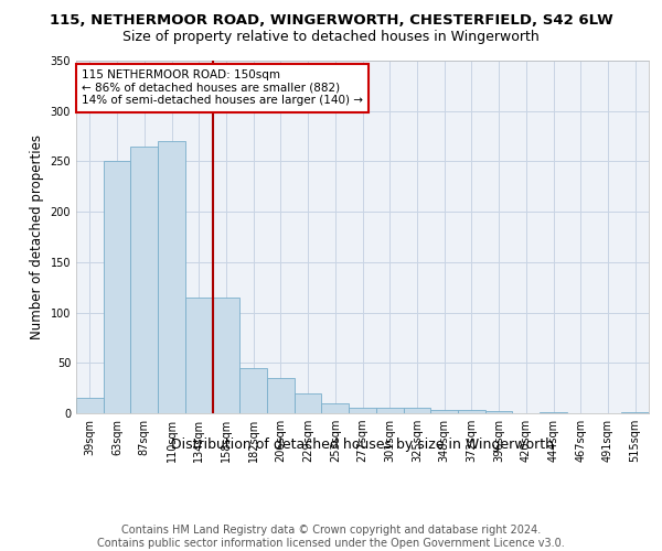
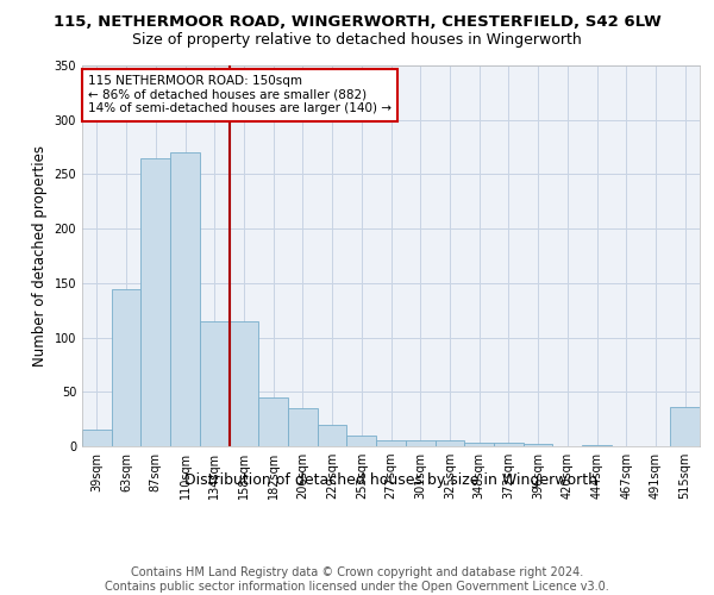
63sqm: 250 -> 144
515sqm: 1 -> 36
